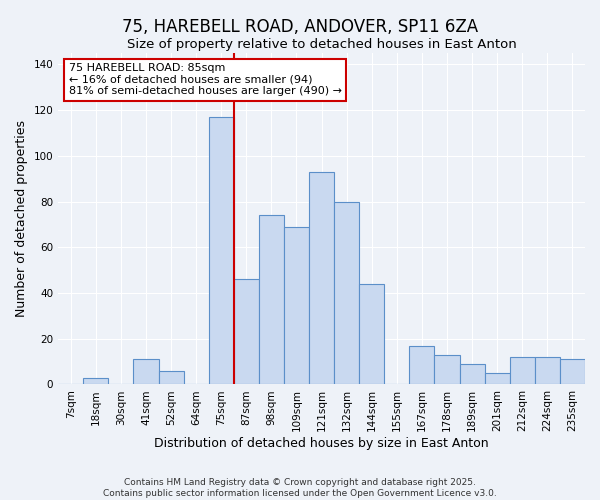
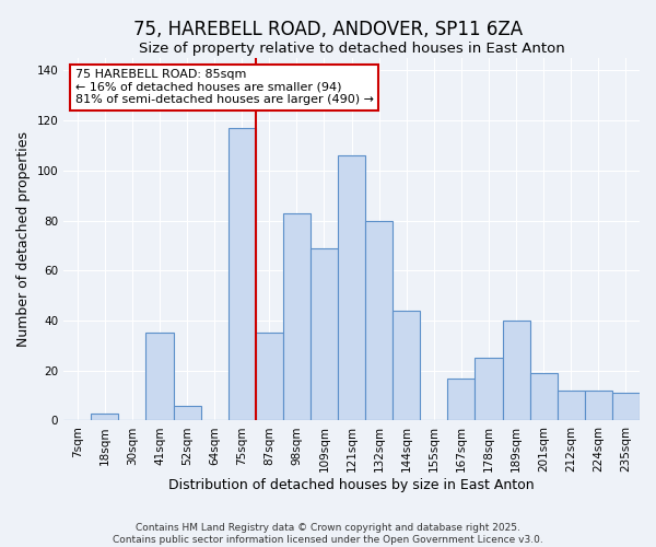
41sqm: 11 -> 35
87sqm: 46 -> 35
98sqm: 74 -> 83
121sqm: 93 -> 106
178sqm: 13 -> 25
189sqm: 9 -> 40
201sqm: 5 -> 19
